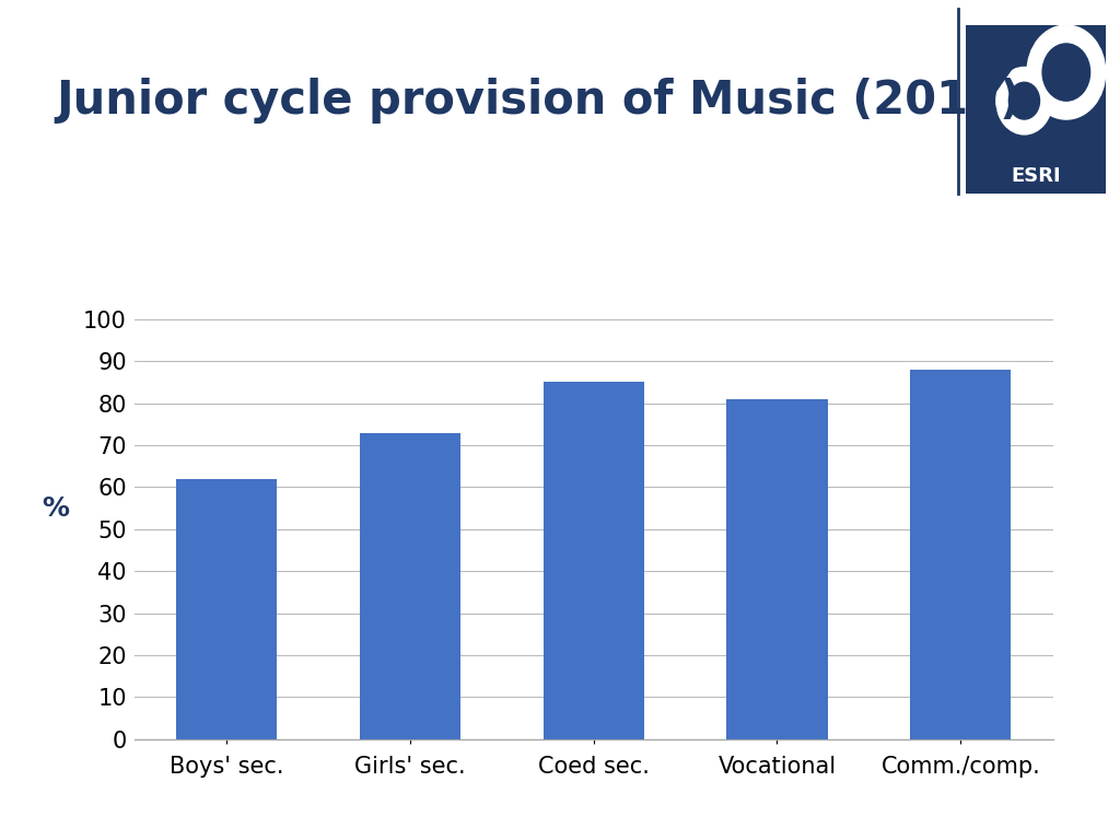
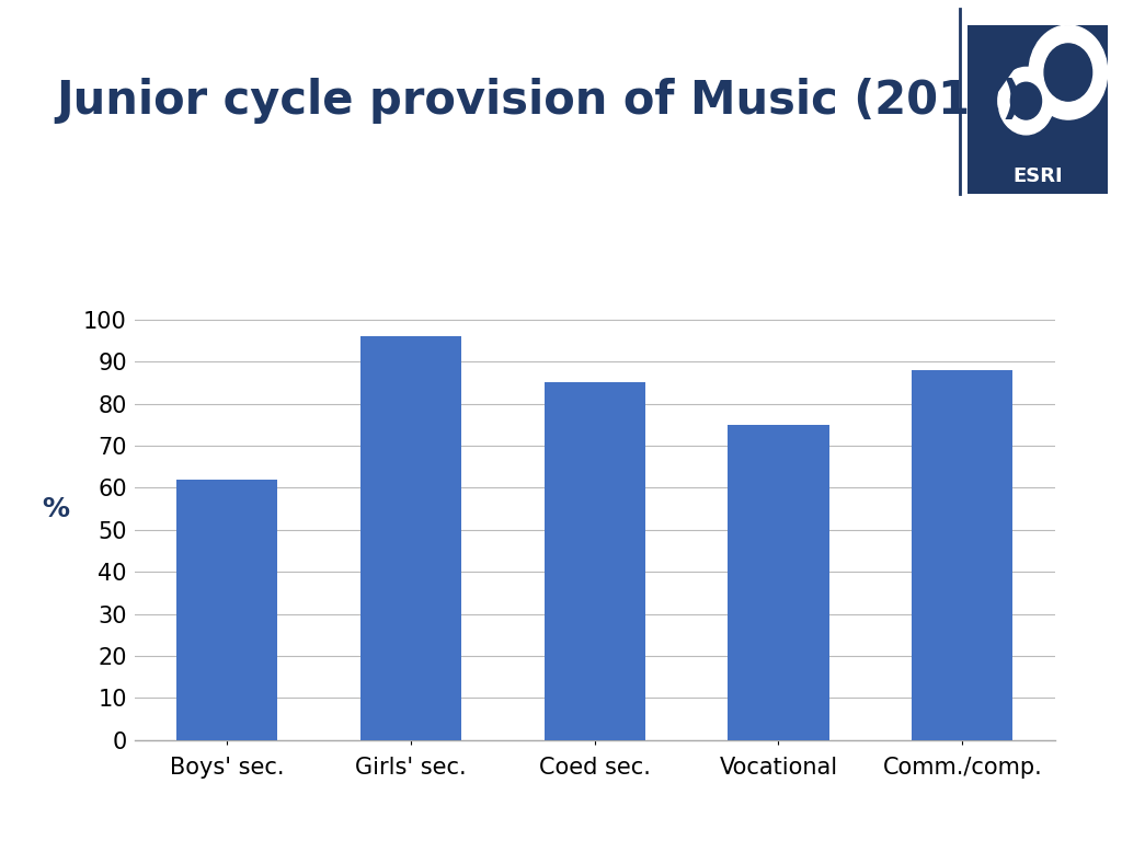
Girls' sec.: 73 -> 96
Vocational: 81 -> 75
